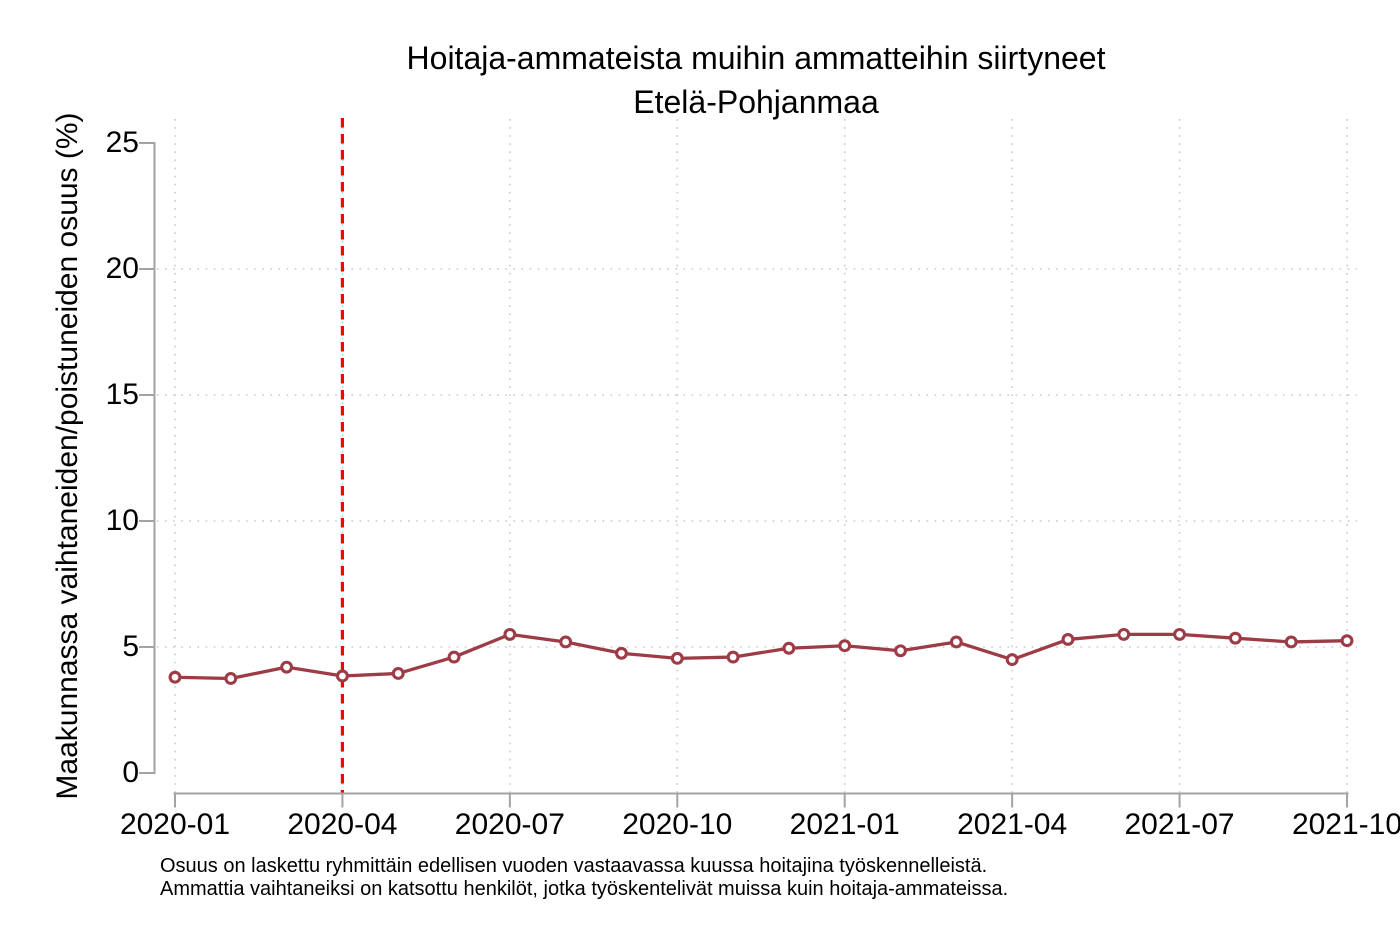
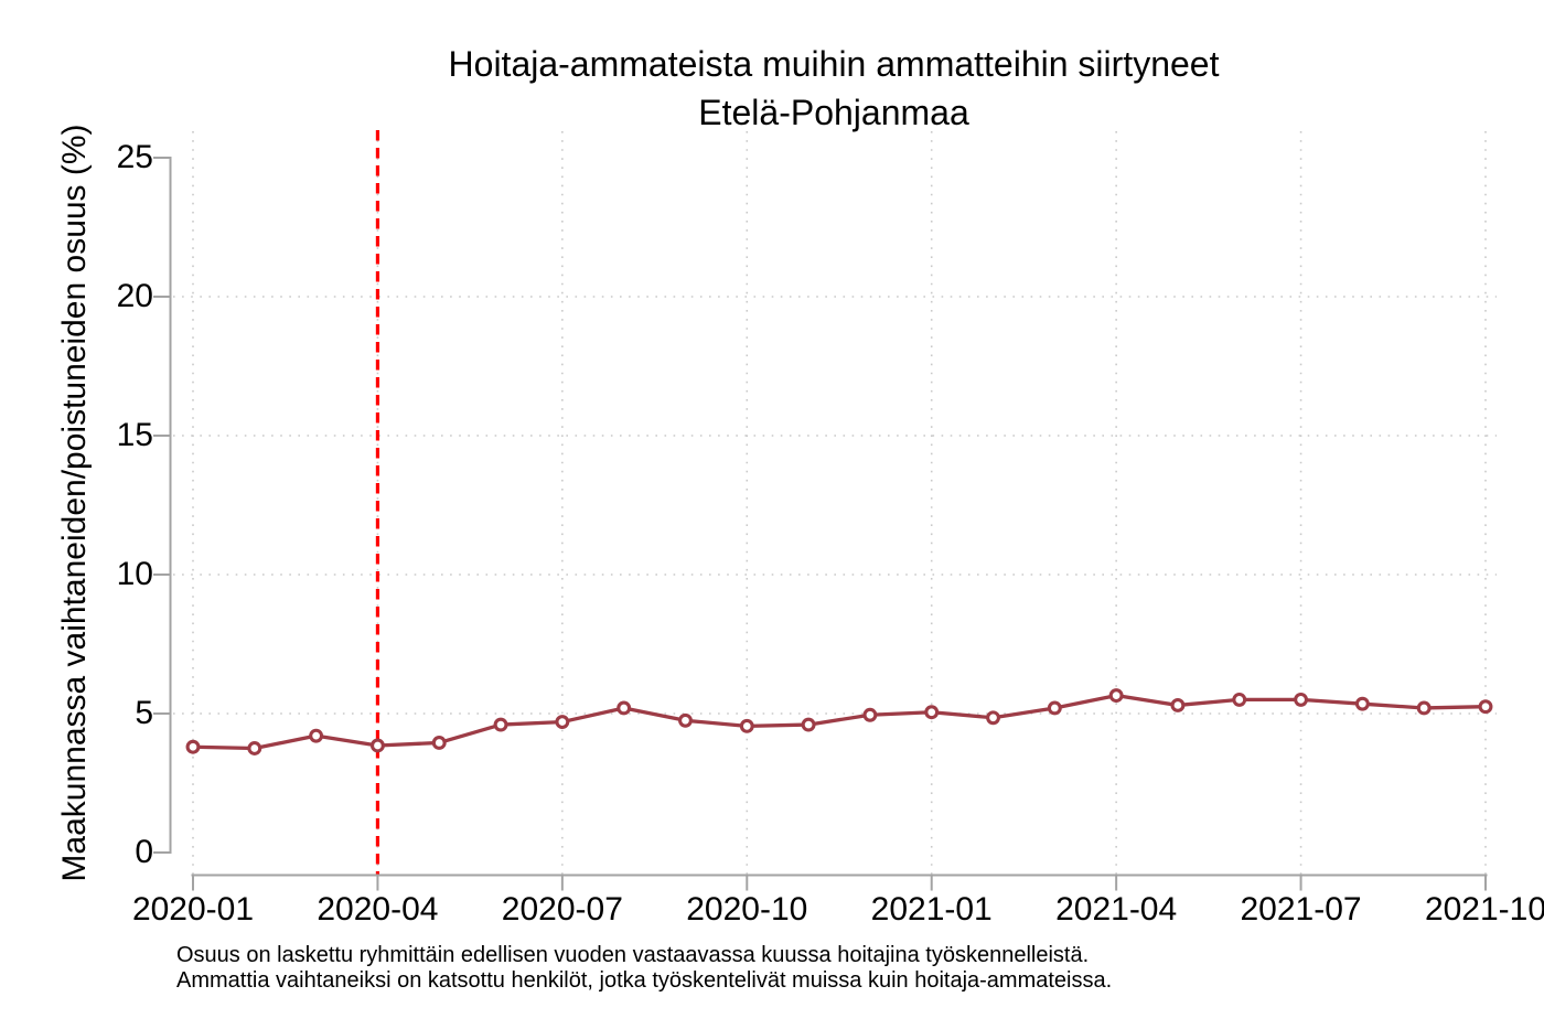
2020-07: 5.5 -> 4.7
2021-04: 4.5 -> 5.7
